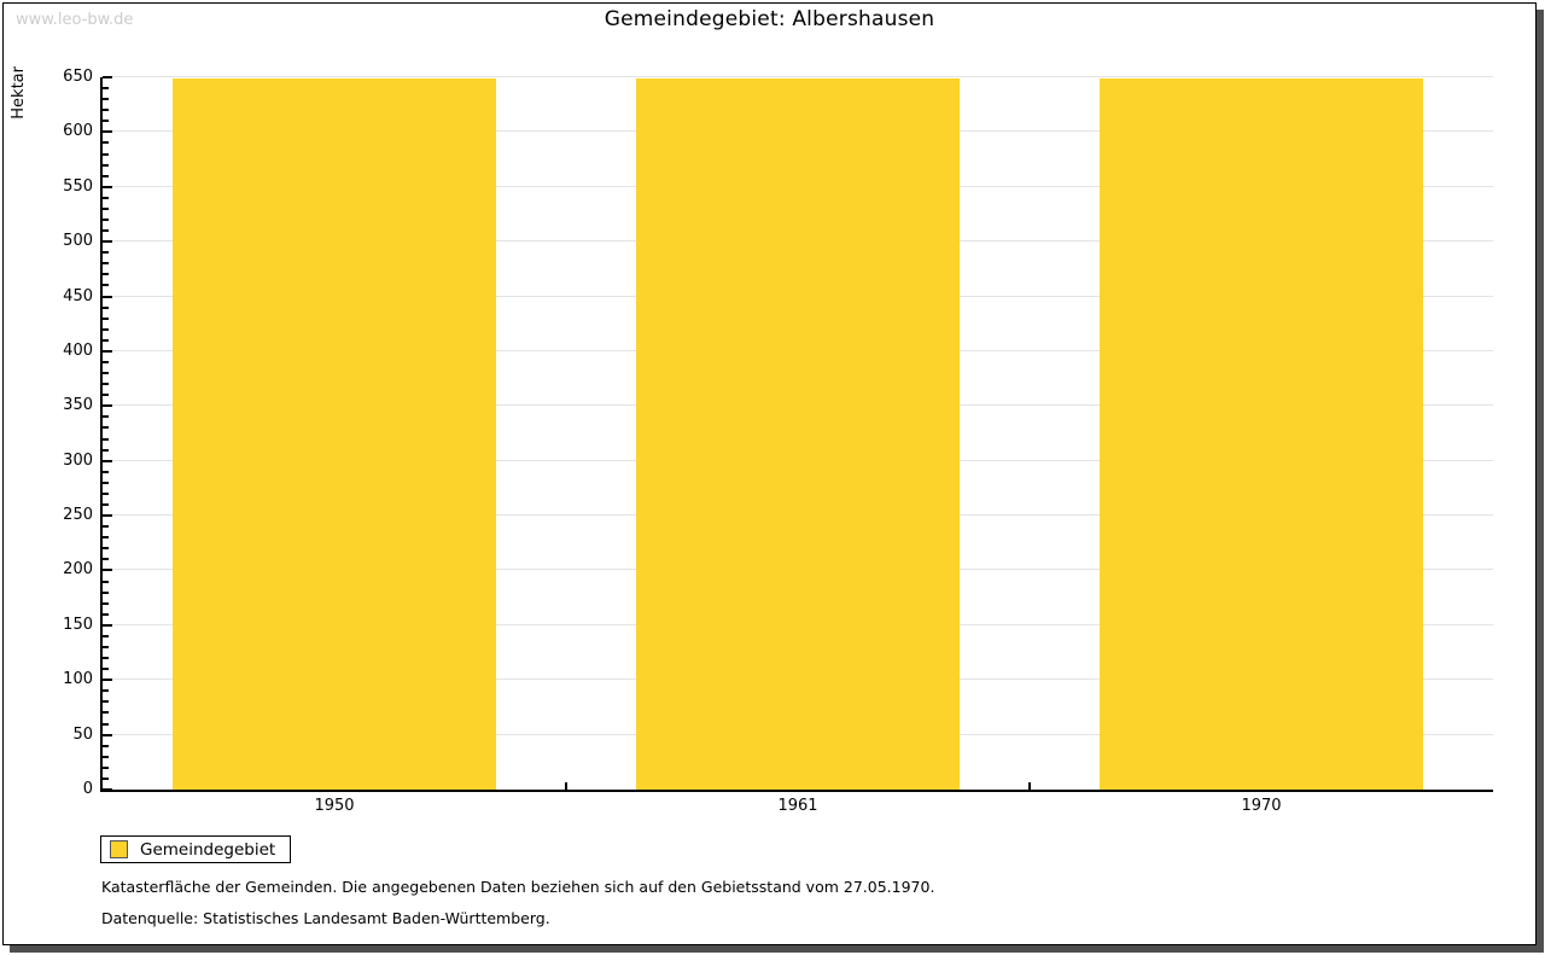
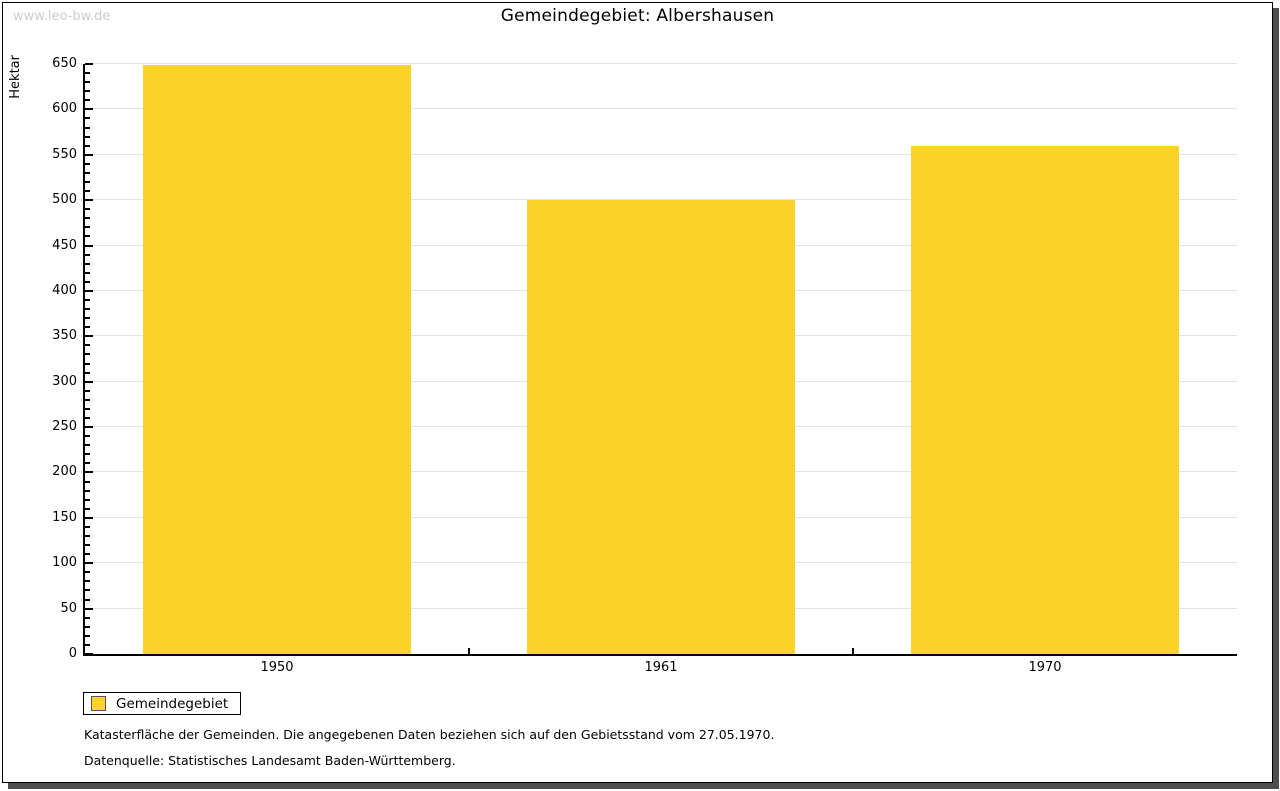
1961: 650 -> 500
1970: 650 -> 560
